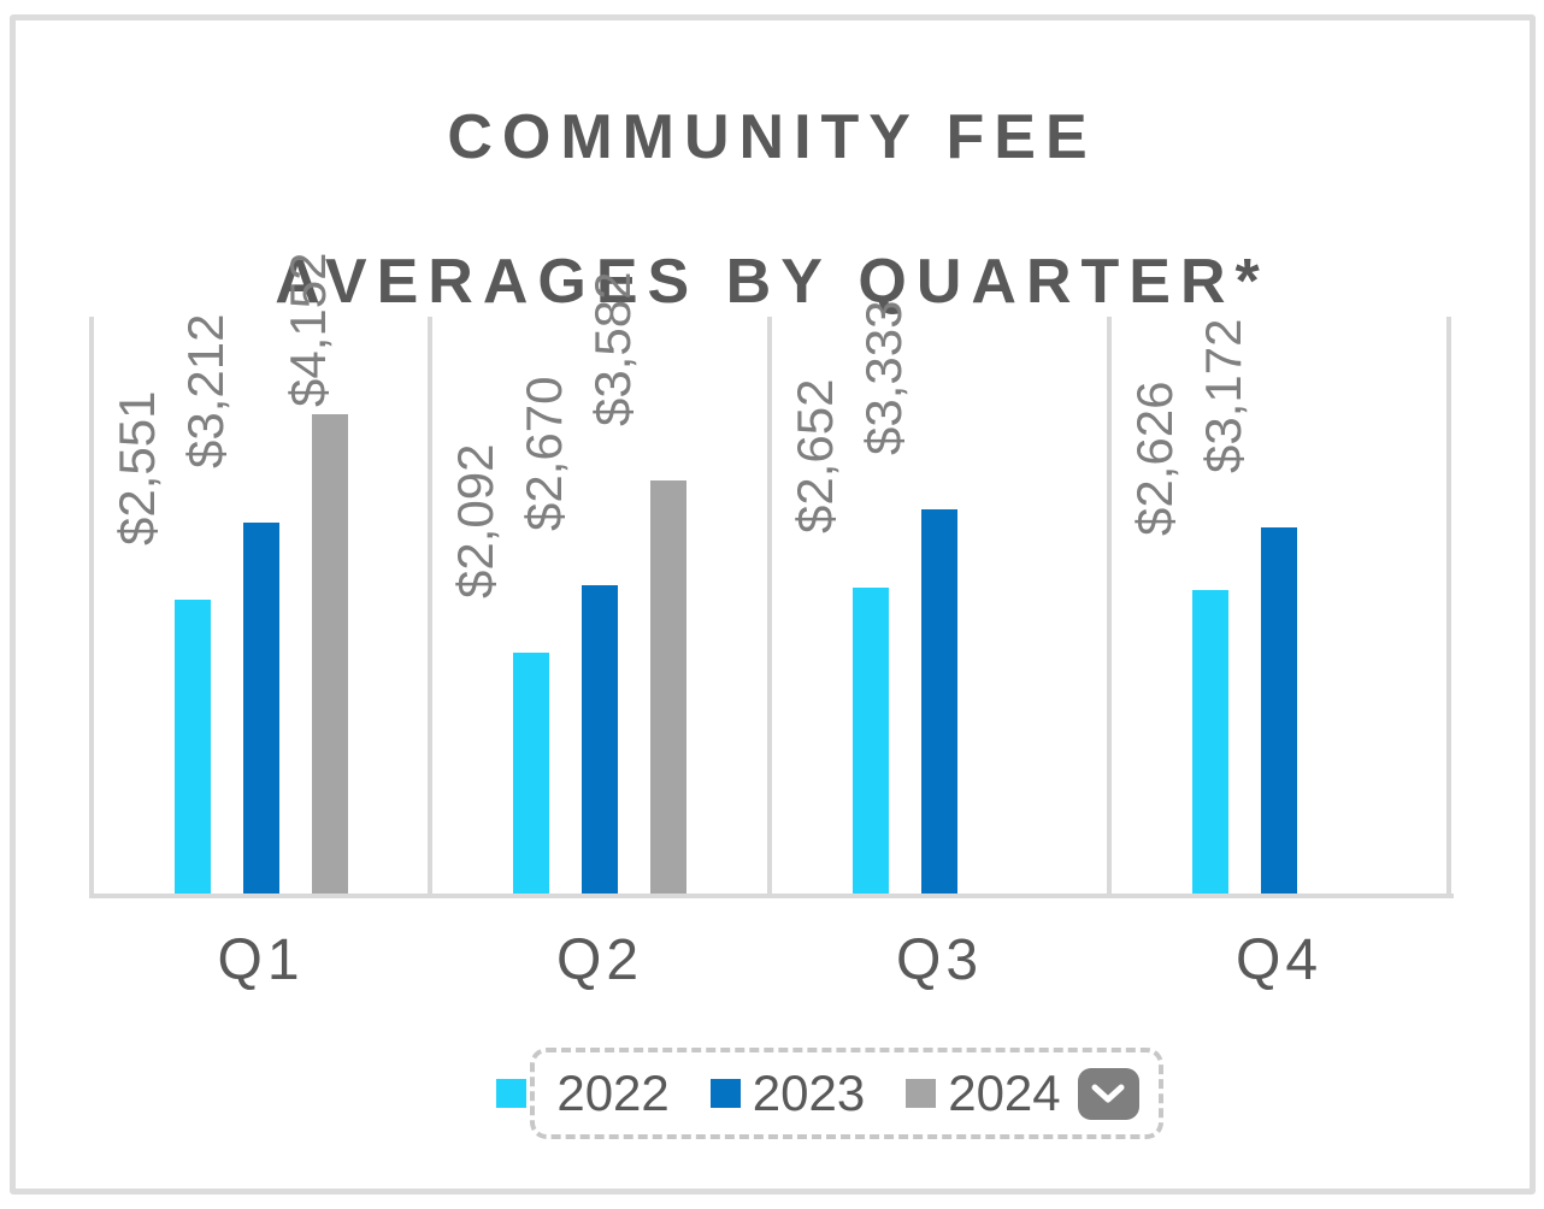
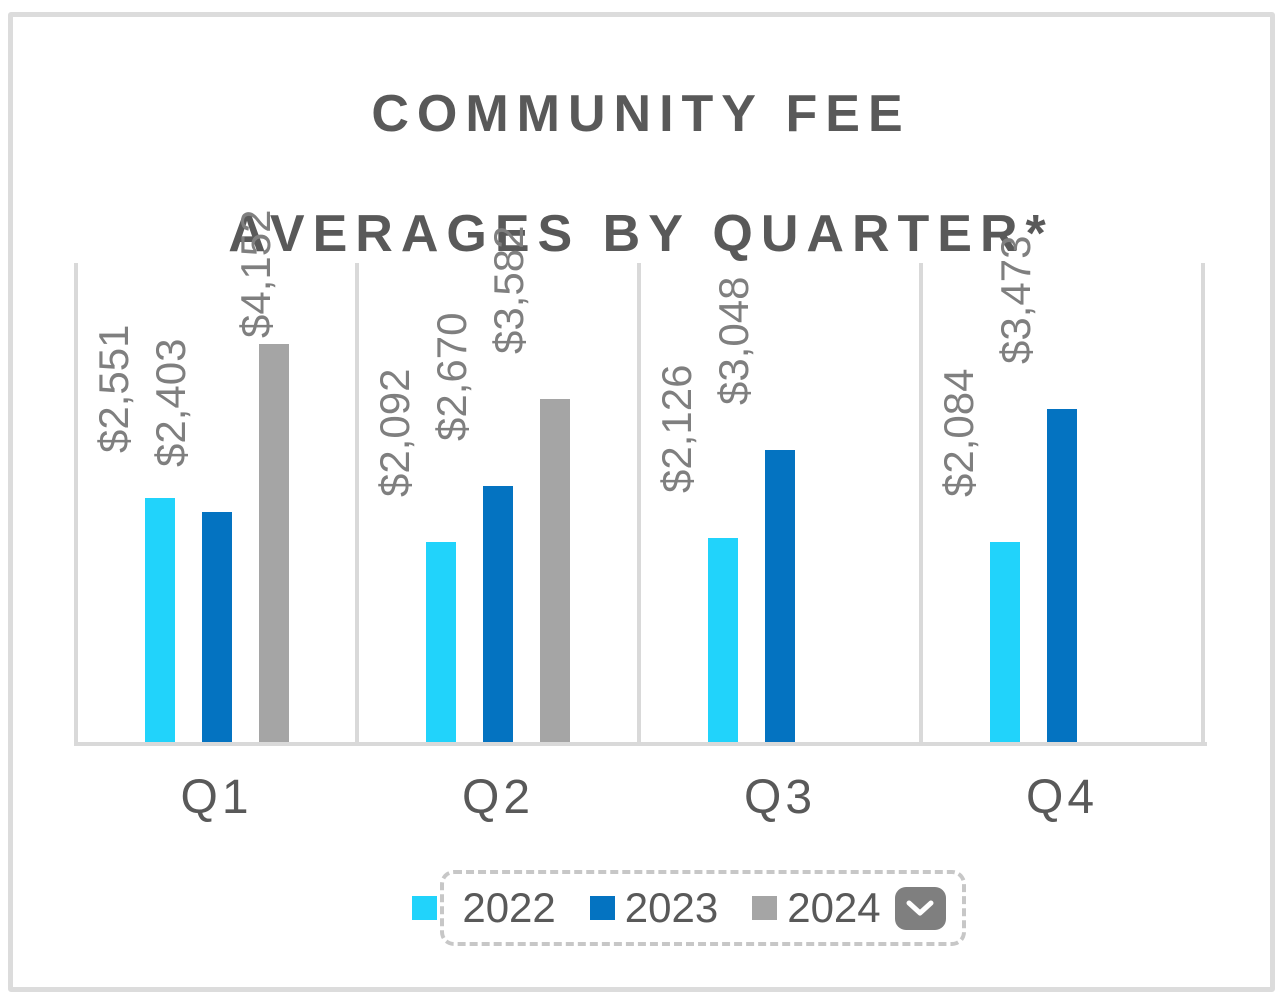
2023/Q1: $3,212 -> $2,403
2022/Q3: $2,652 -> $2,126
2023/Q3: $3,333 -> $3,048
2022/Q4: $2,626 -> $2,084
2023/Q4: $3,172 -> $3,473
